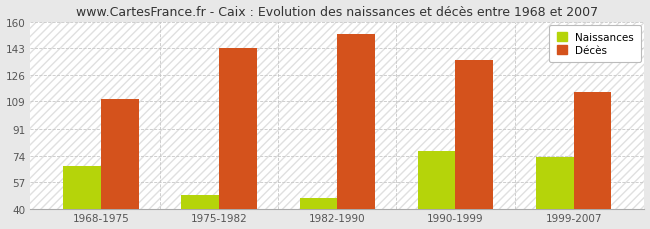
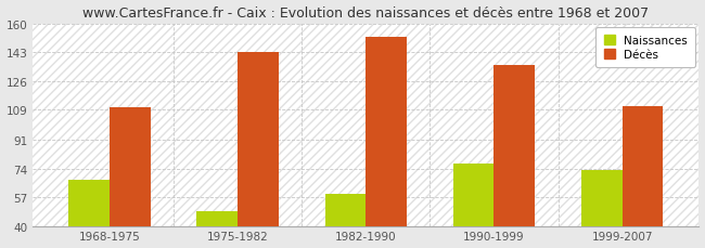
Naissances/1982-1990: 47 -> 59
Décès/1999-2007: 115 -> 111
